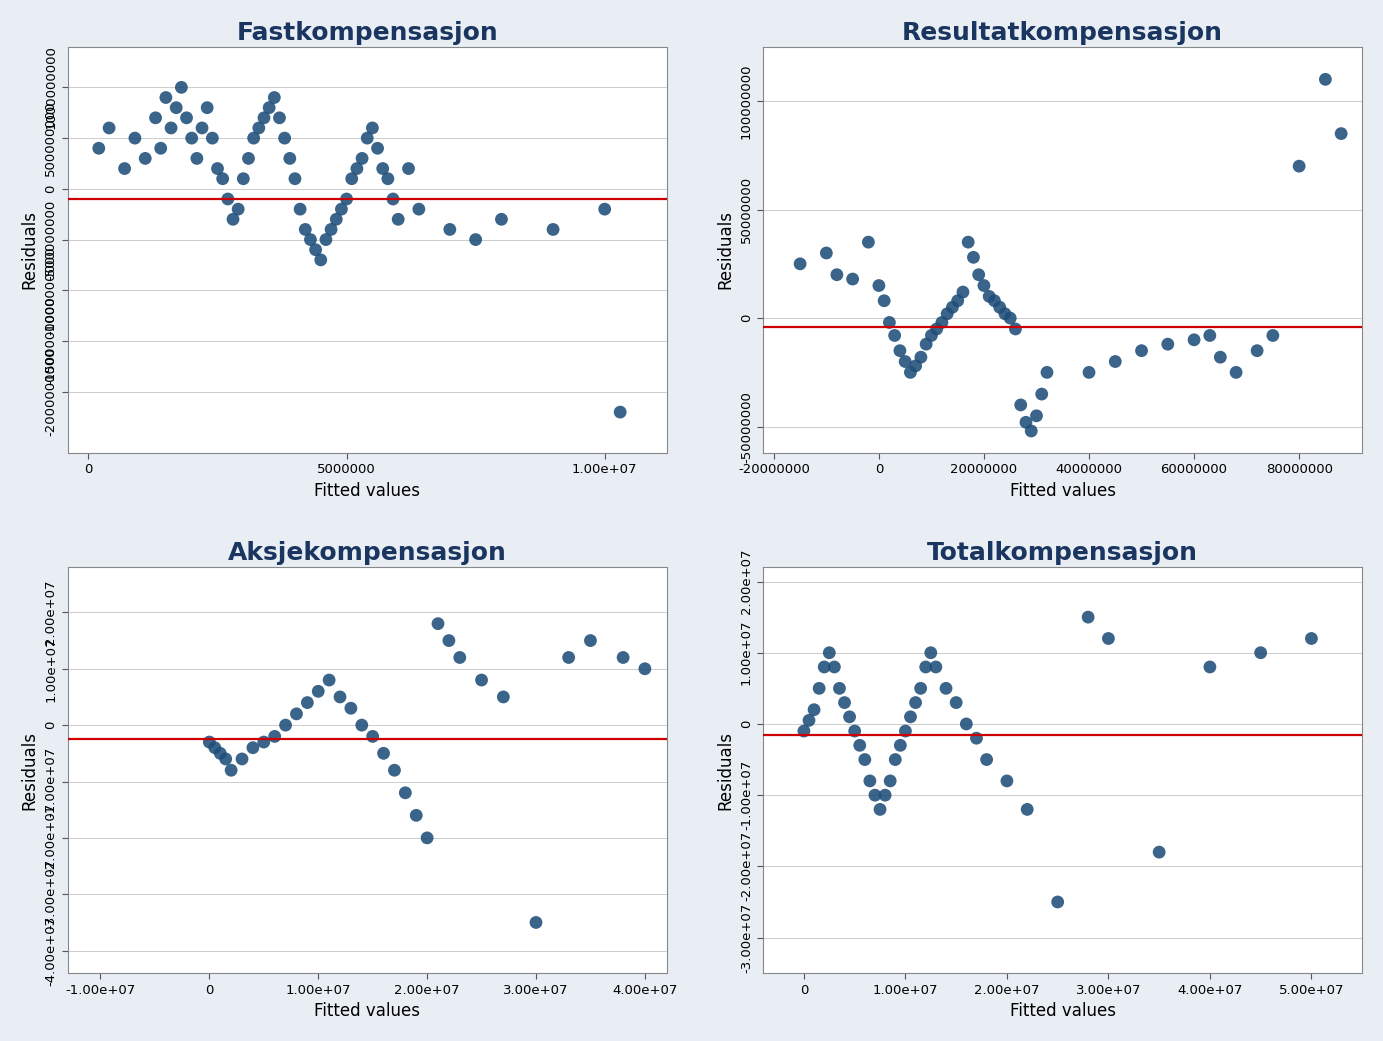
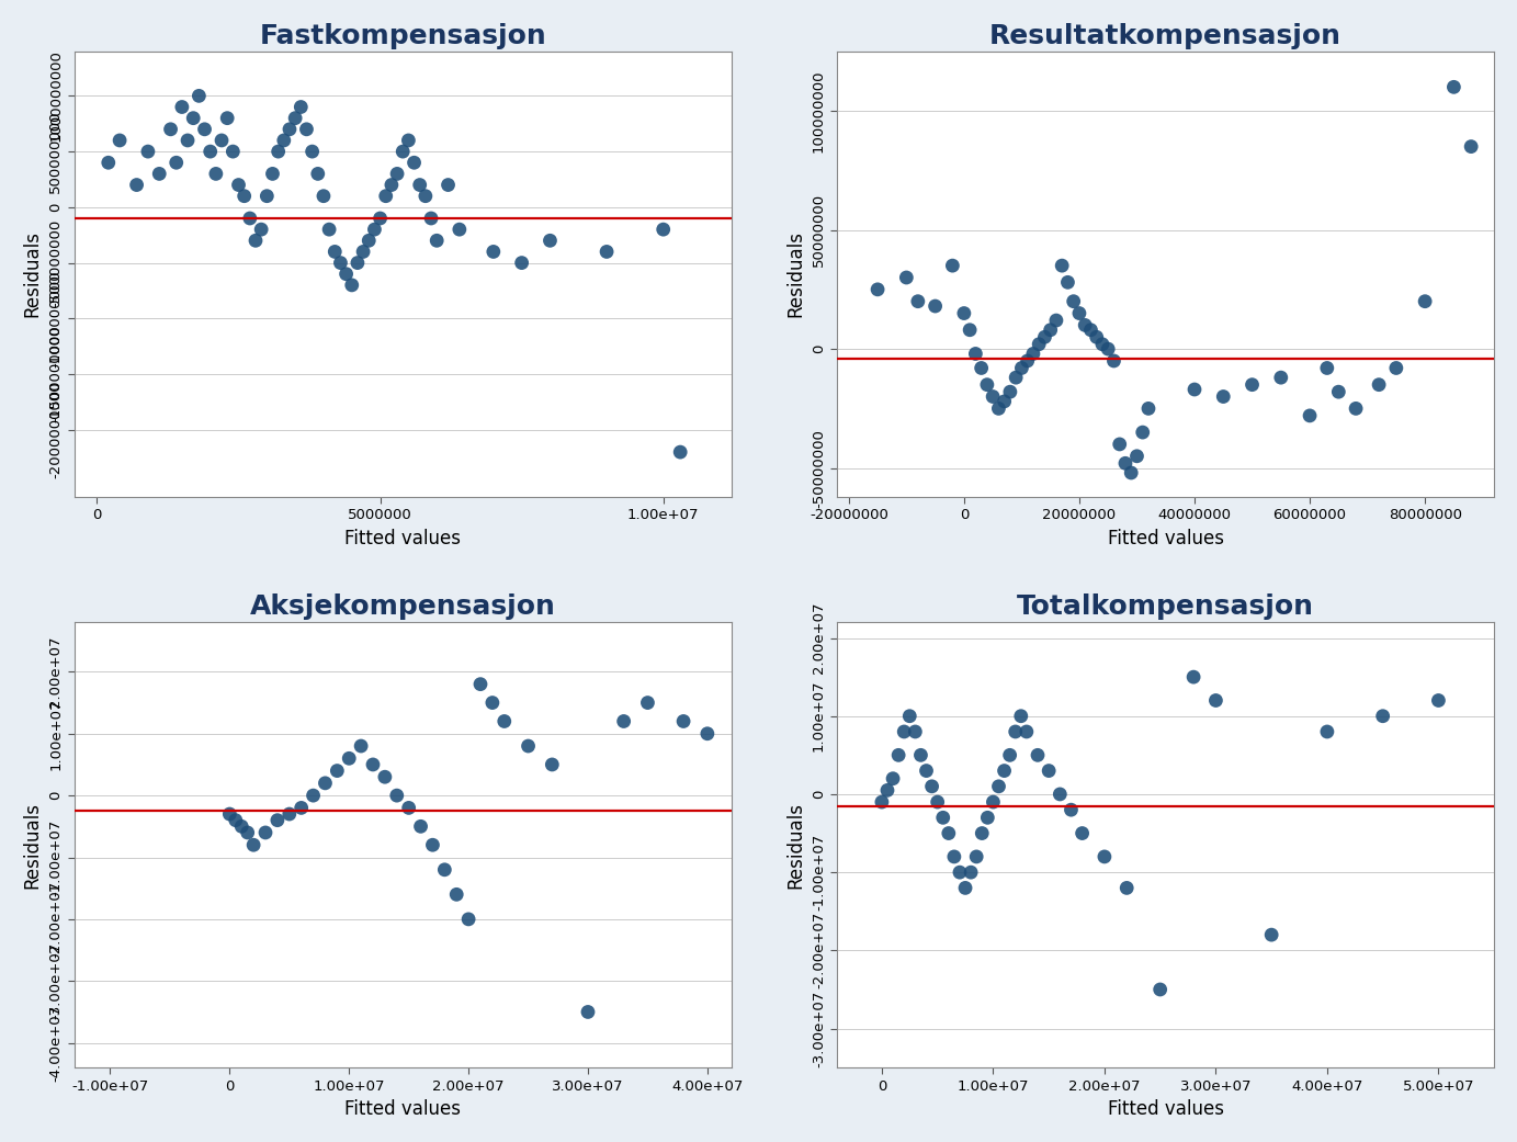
Resultatkompensasjon/40000000: -25000000 -> -17000000
Resultatkompensasjon/60000000: -10000000 -> -28000000
Resultatkompensasjon/80000000: 70000000 -> 20000000
